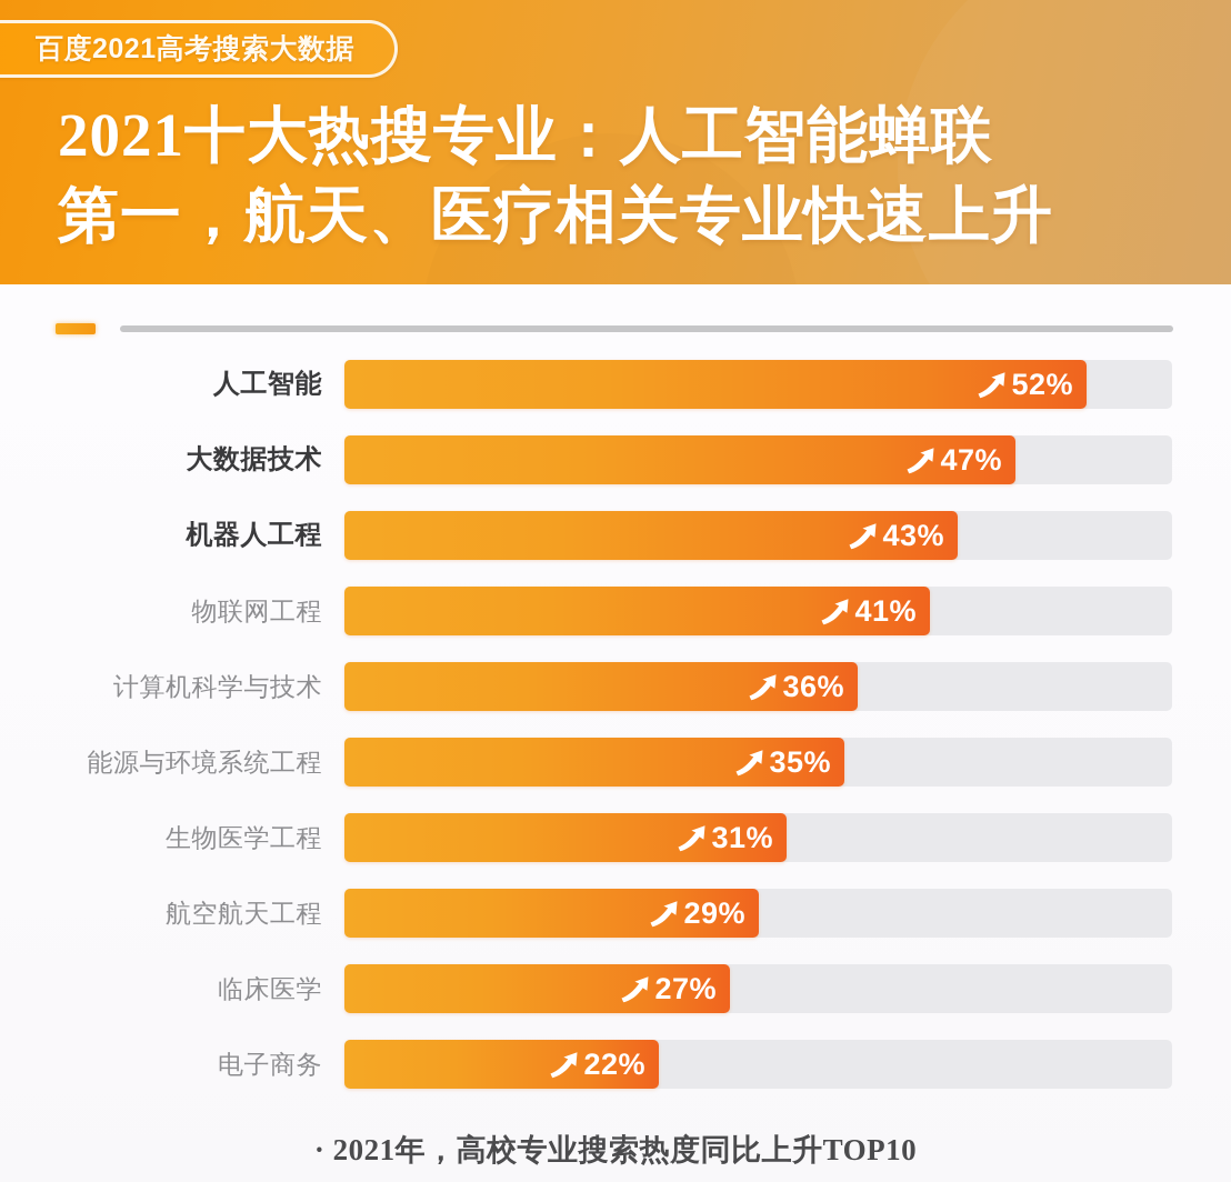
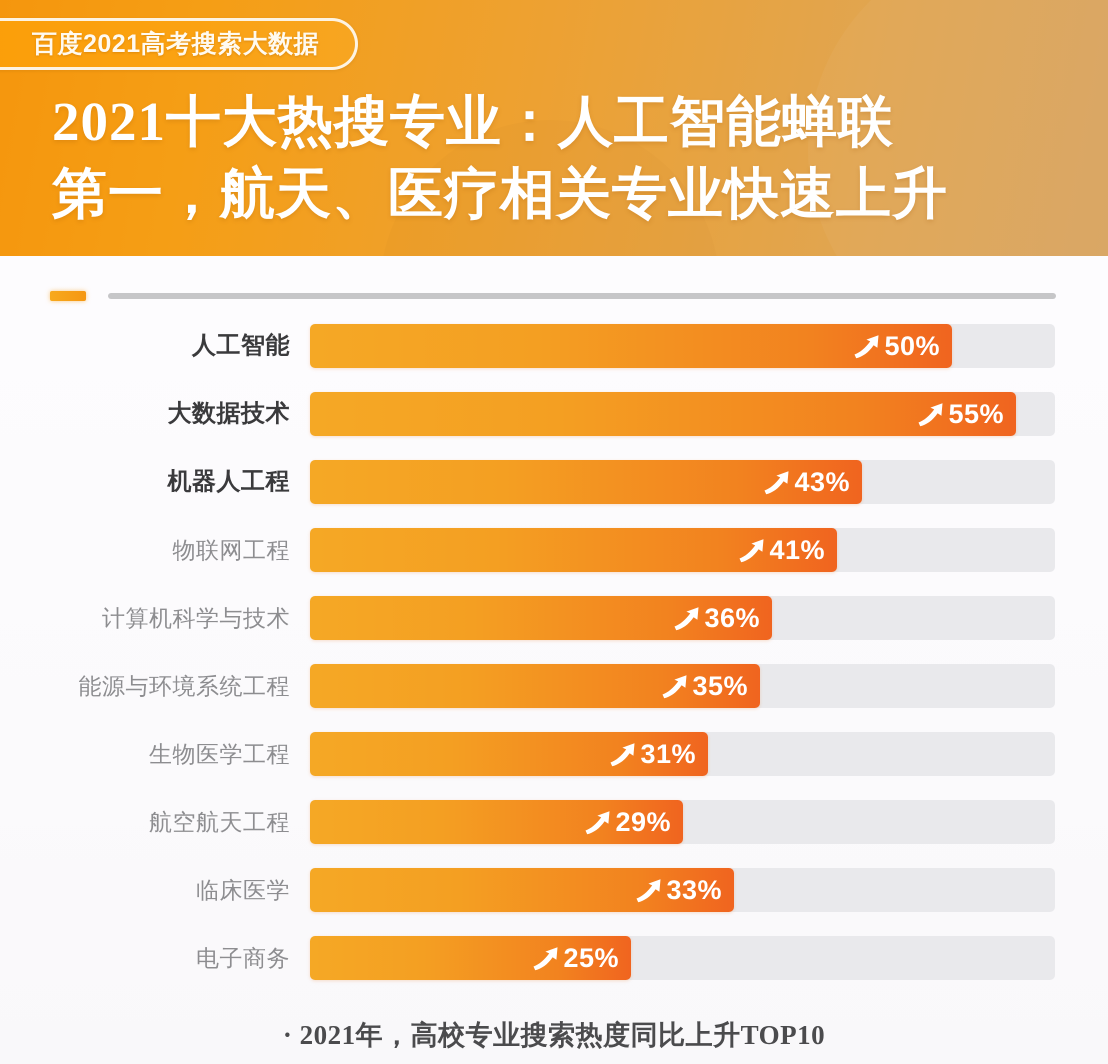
人工智能: 52% -> 50%
大数据技术: 47% -> 55%
临床医学: 27% -> 33%
电子商务: 22% -> 25%
